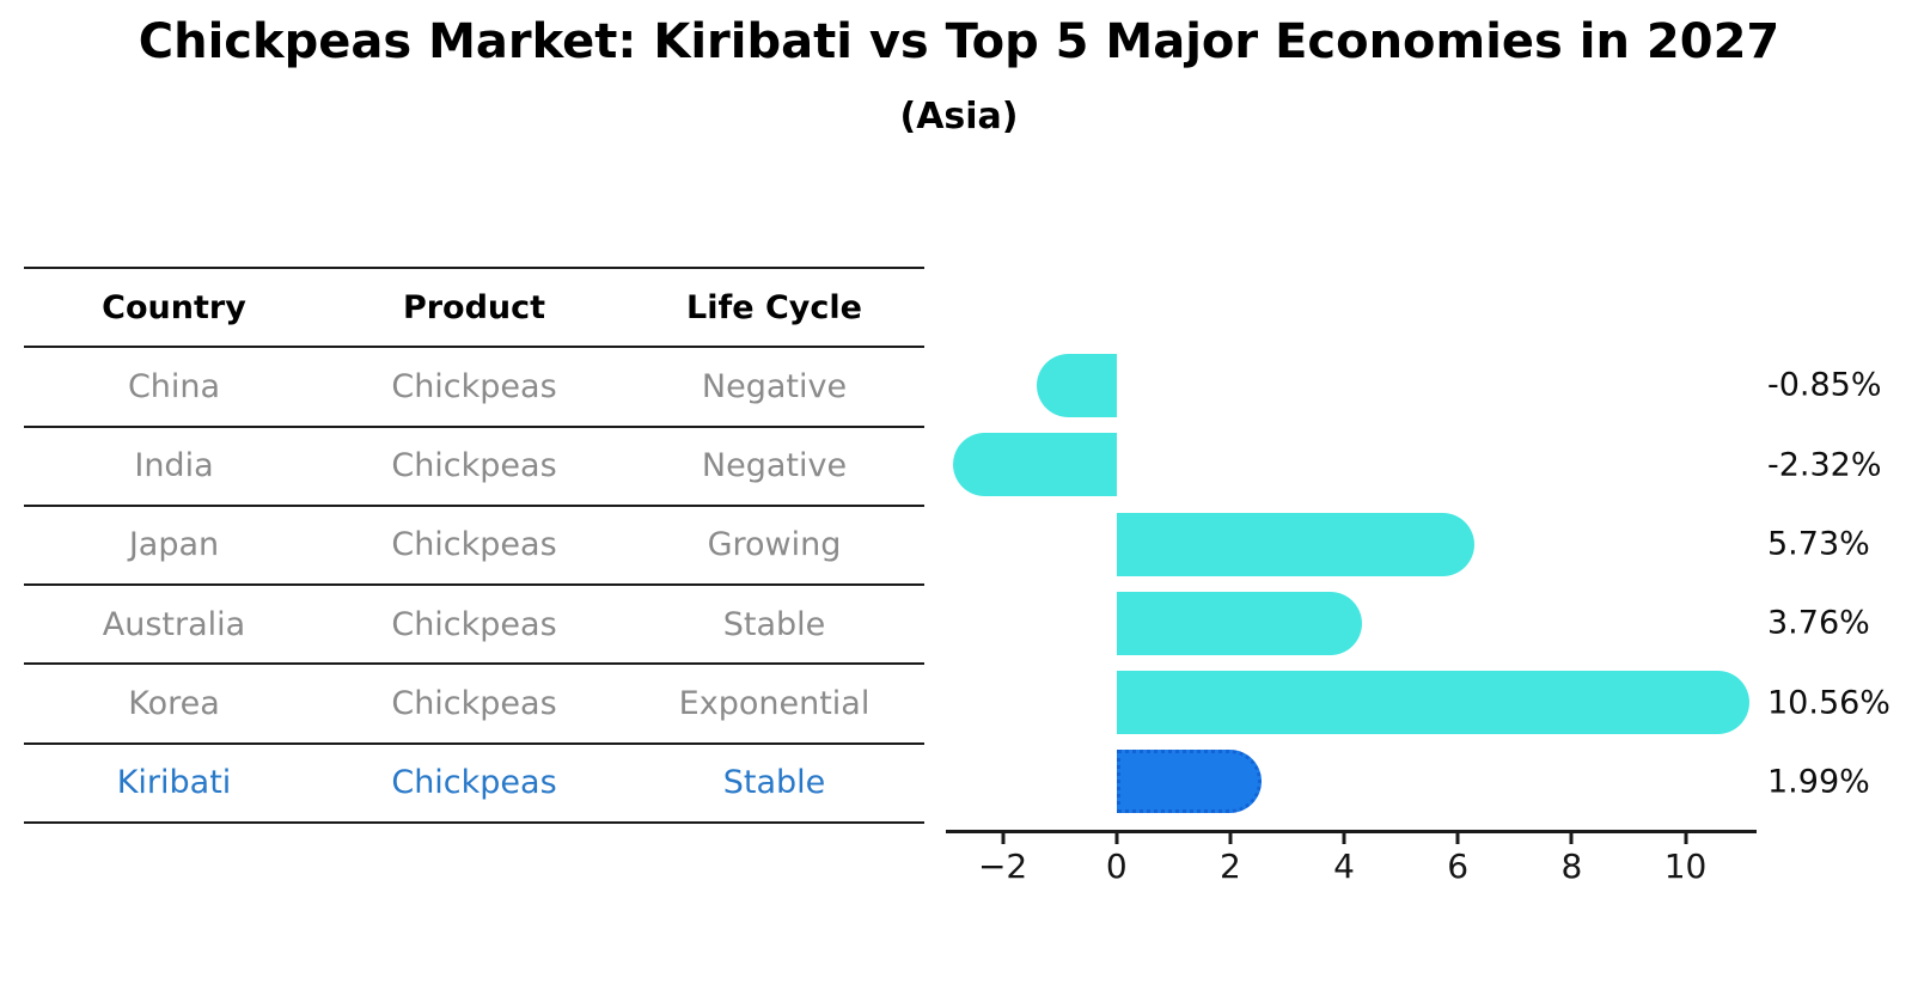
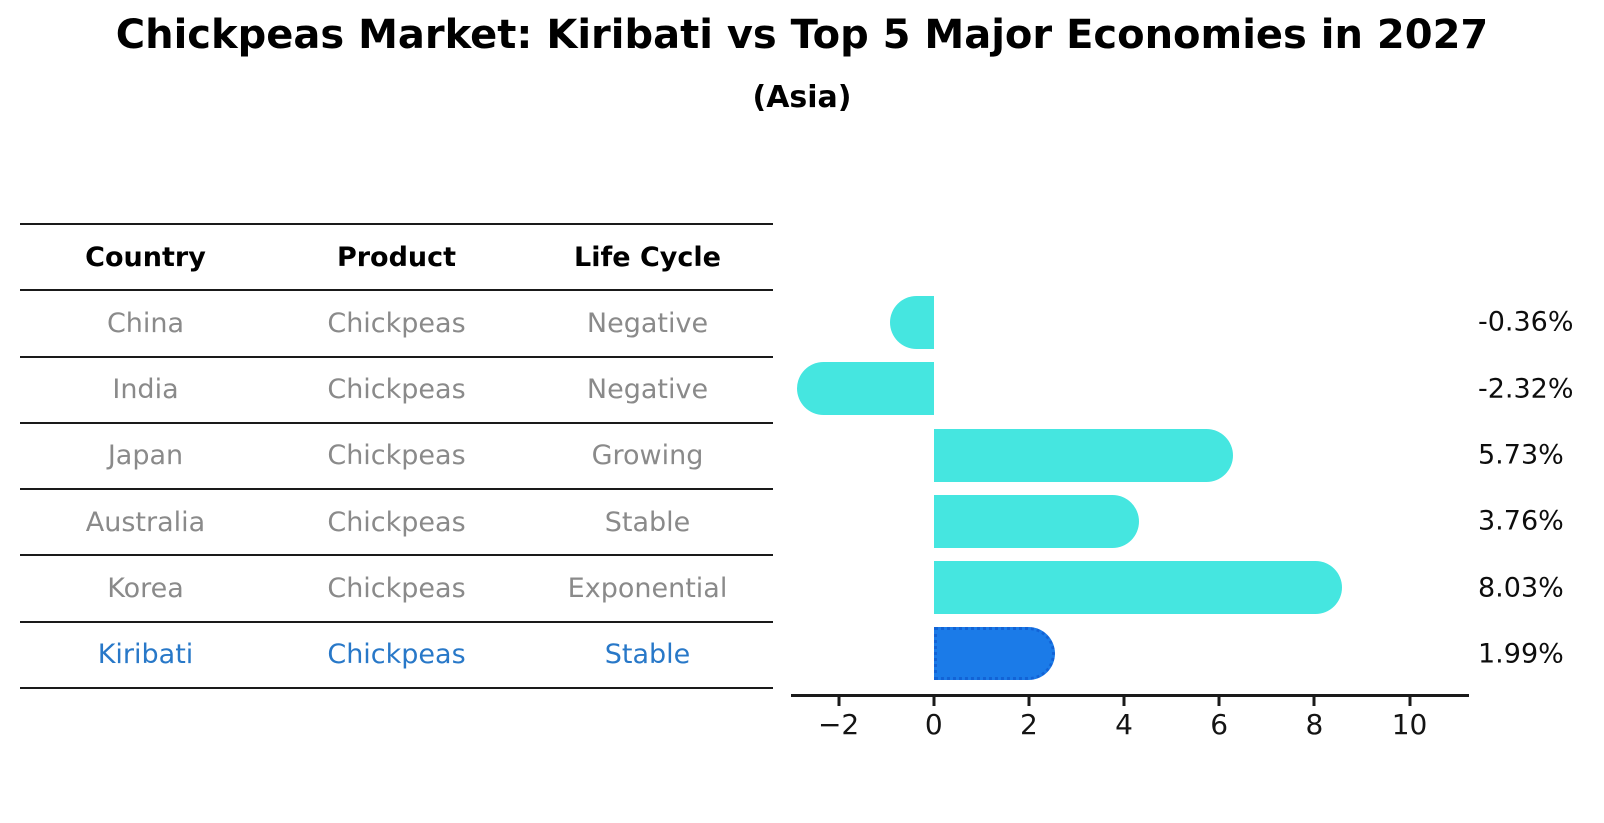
China: -0.85% -> -0.36%
Korea: 10.56% -> 8.03%
